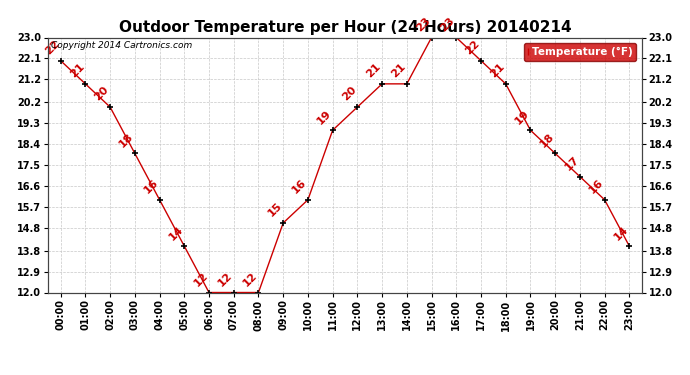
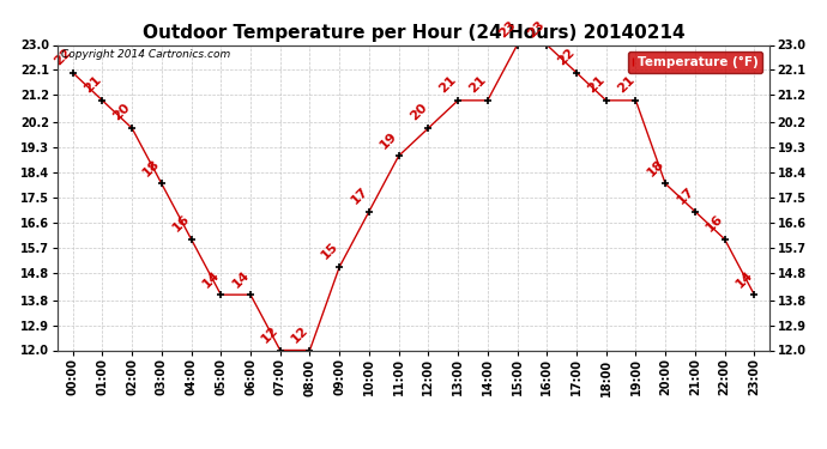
06:00: 12 -> 14
10:00: 16 -> 17
19:00: 19 -> 21
